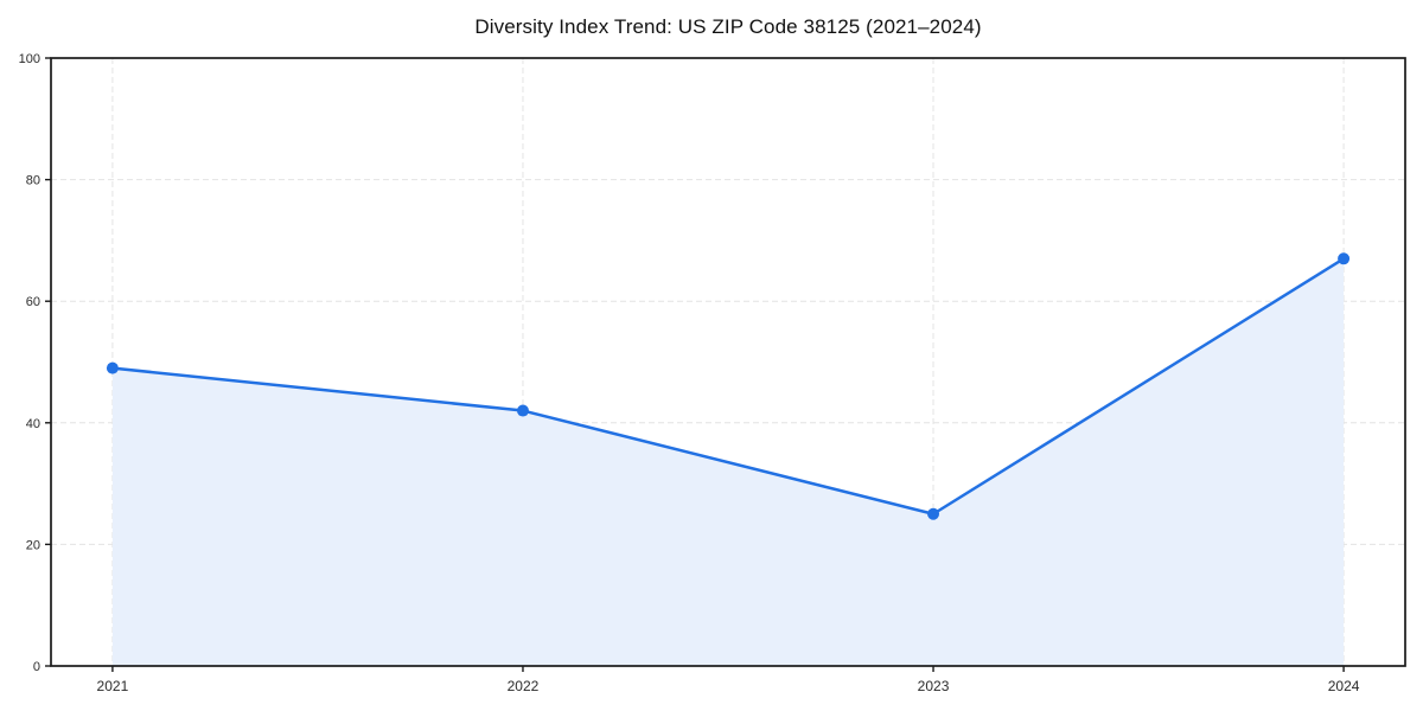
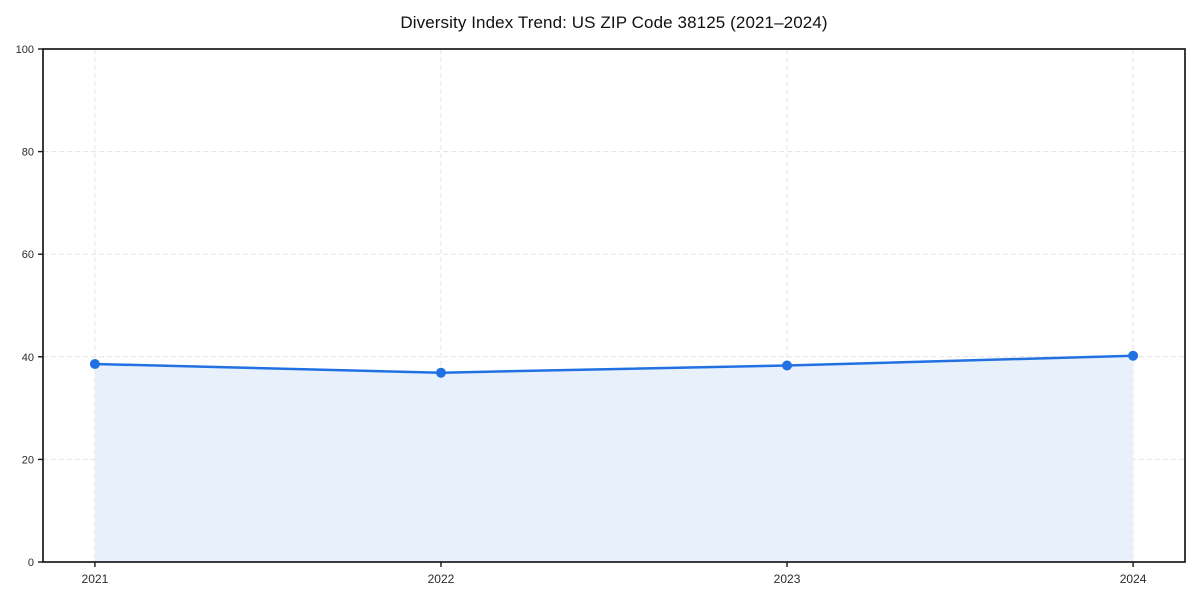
2021: 49 -> 39
2022: 42 -> 37
2023: 25 -> 38
2024: 67 -> 40
